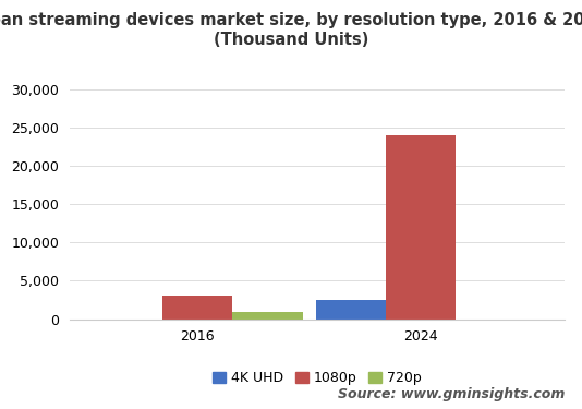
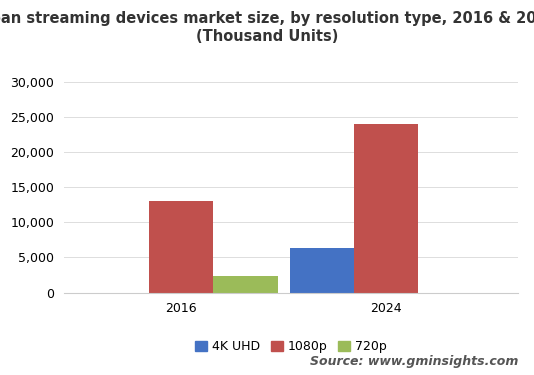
1080p/2016: 3,000 -> 13,000
720p/2016: 900 -> 2,400
4K UHD/2024: 2,500 -> 6,400
